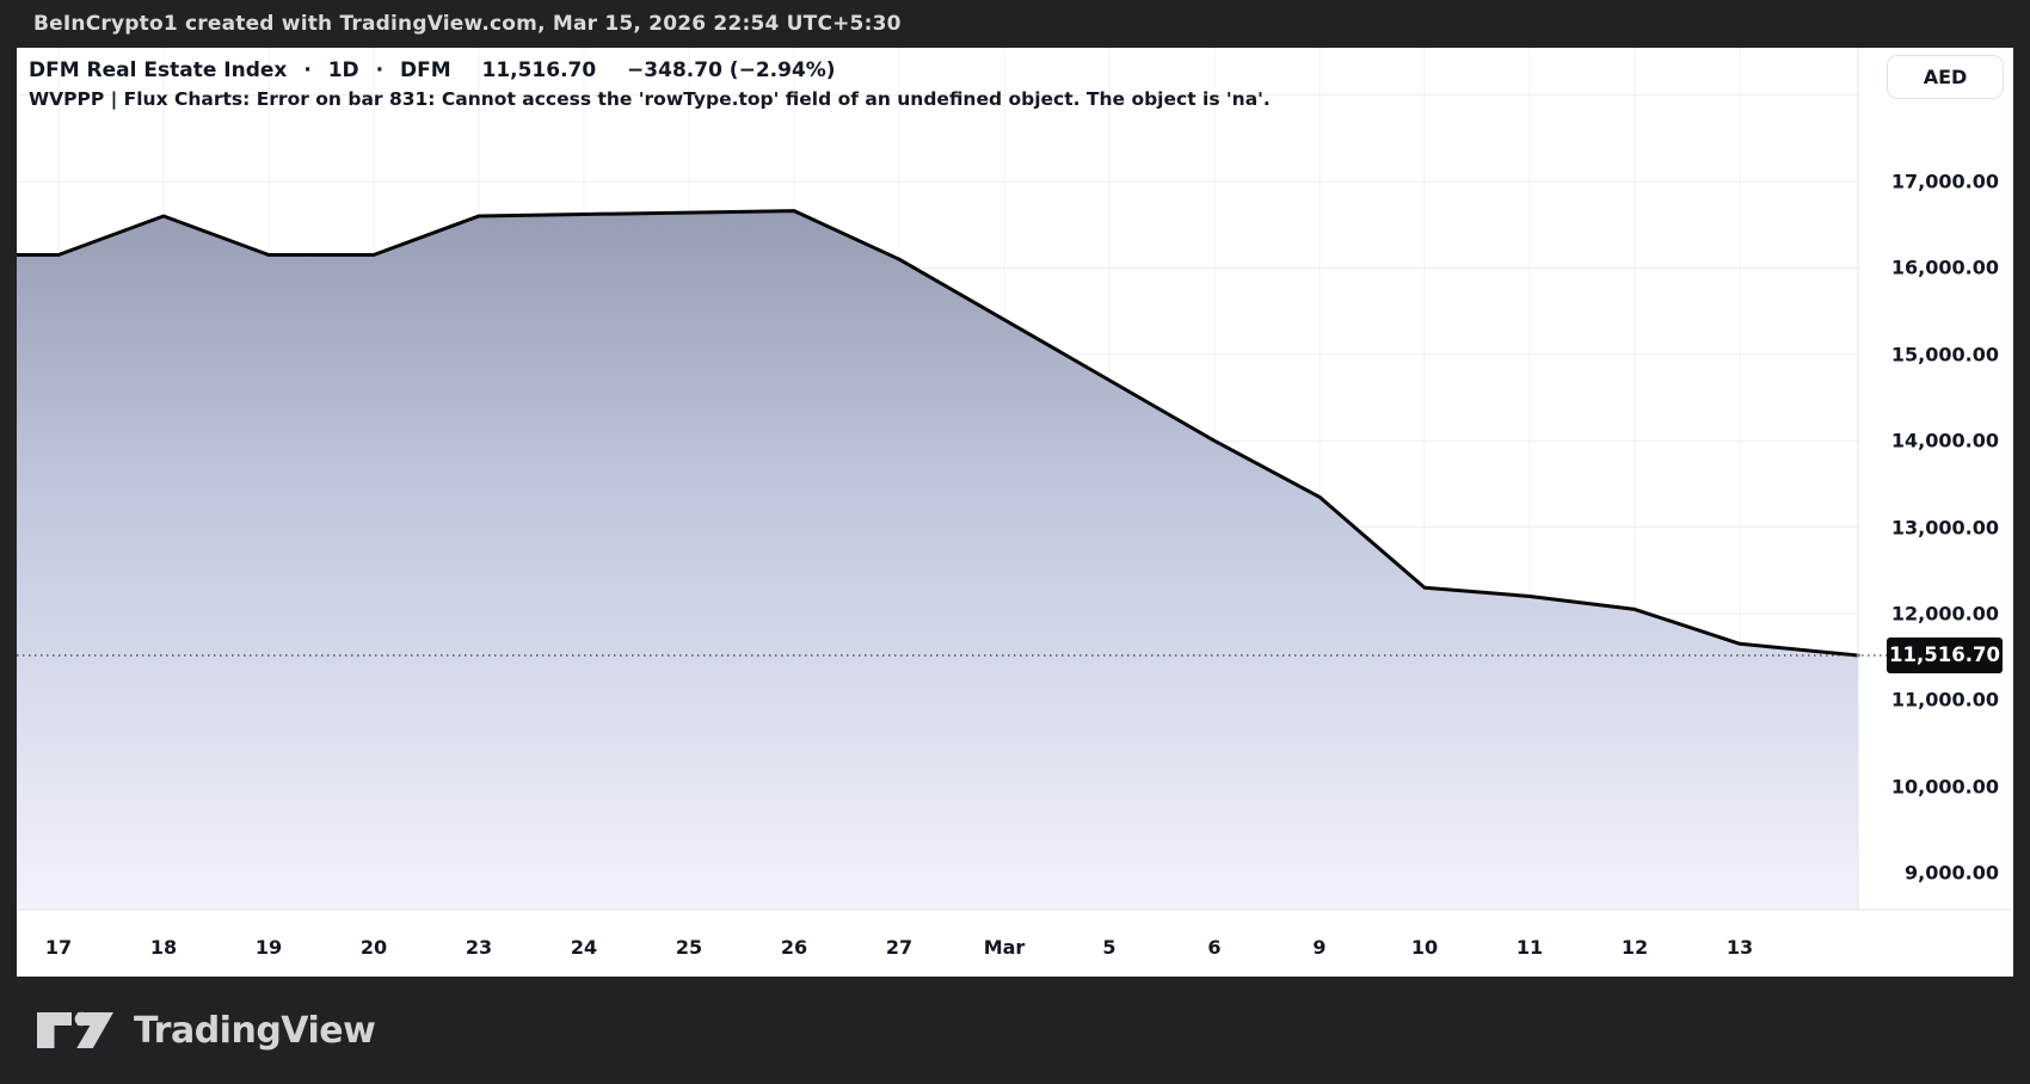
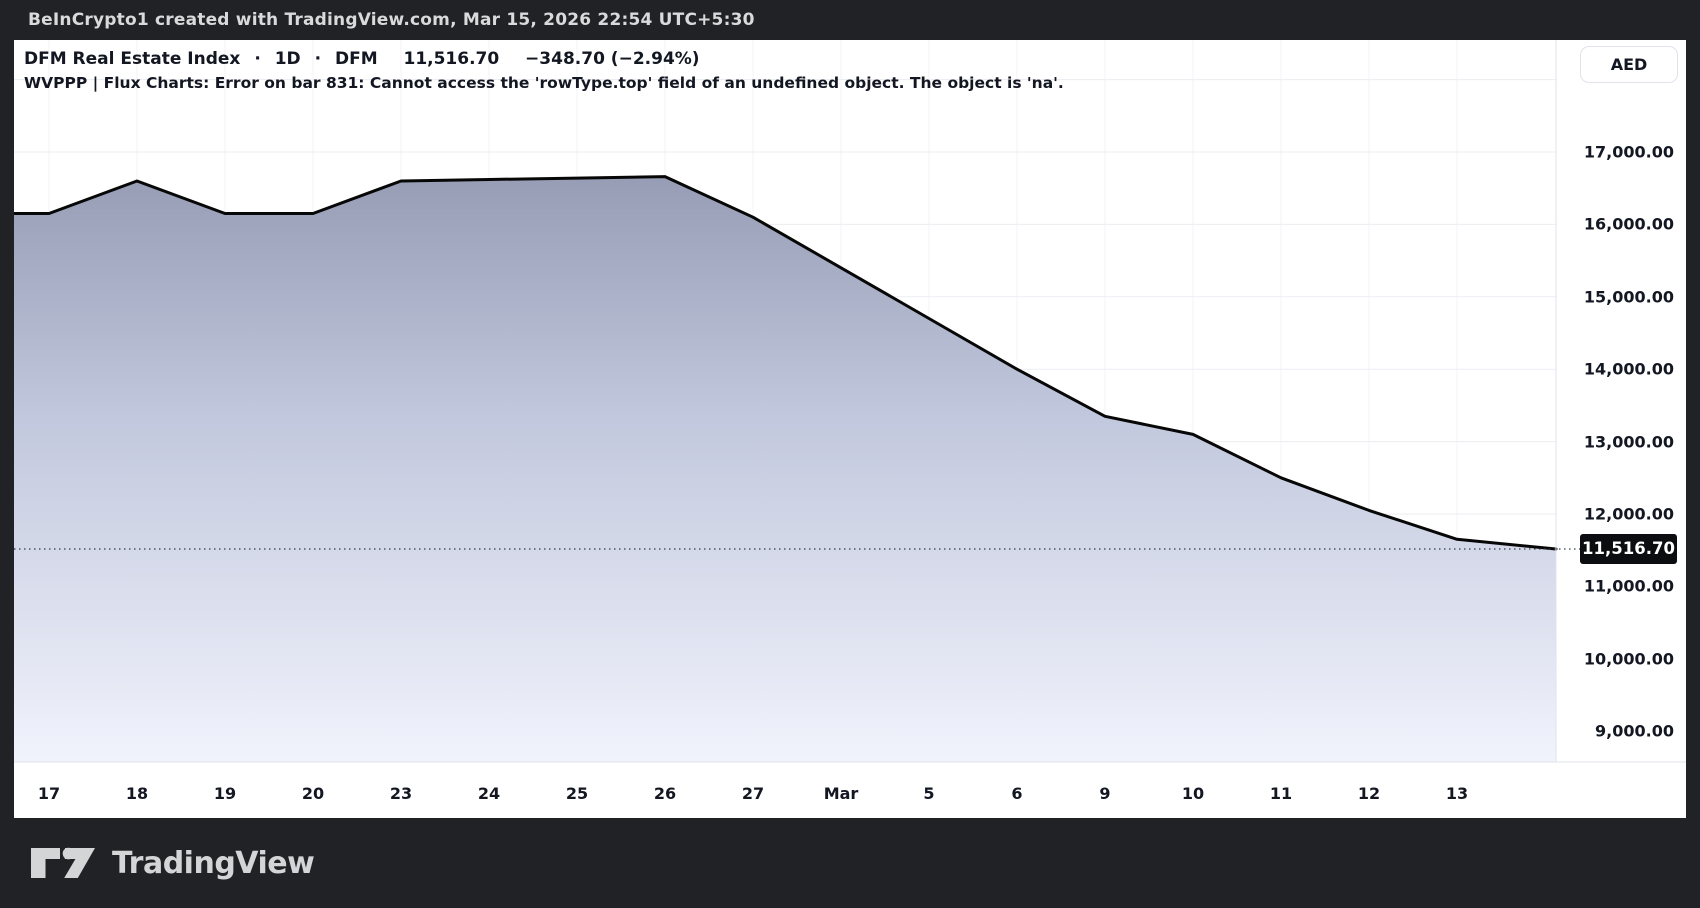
10: 12300 -> 13100
11: 12200 -> 12500
